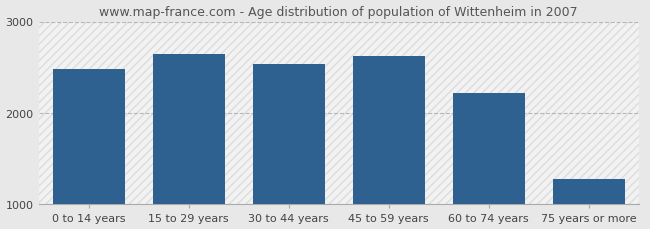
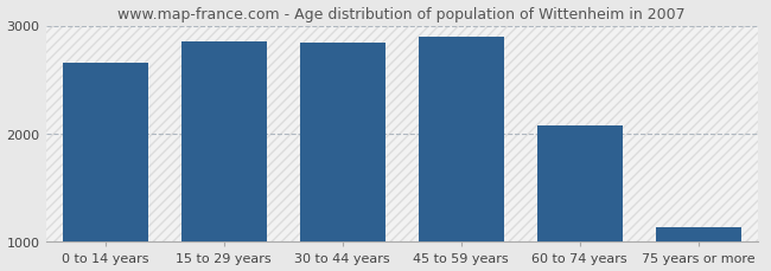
0 to 14 years: 2480 -> 2660
15 to 29 years: 2640 -> 2860
30 to 44 years: 2540 -> 2840
45 to 59 years: 2620 -> 2900
60 to 74 years: 2220 -> 2080
75 years or more: 1280 -> 1140
